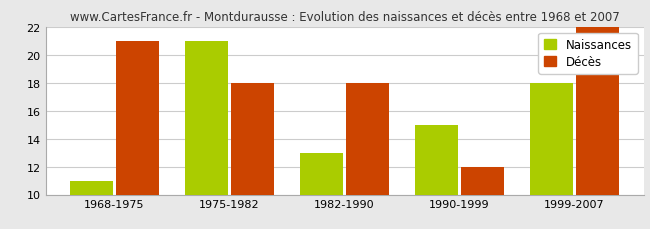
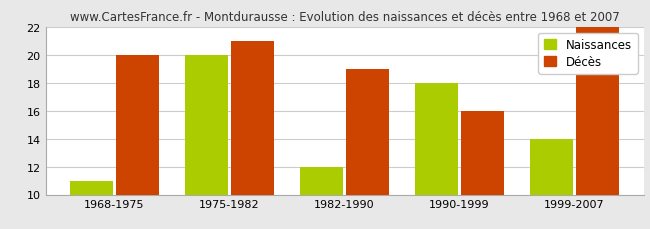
Décès/1968-1975: 21 -> 20
Naissances/1975-1982: 21 -> 20
Décès/1975-1982: 18 -> 21
Naissances/1982-1990: 13 -> 12
Décès/1982-1990: 18 -> 19
Naissances/1990-1999: 15 -> 18
Décès/1990-1999: 12 -> 16
Naissances/1999-2007: 18 -> 14
